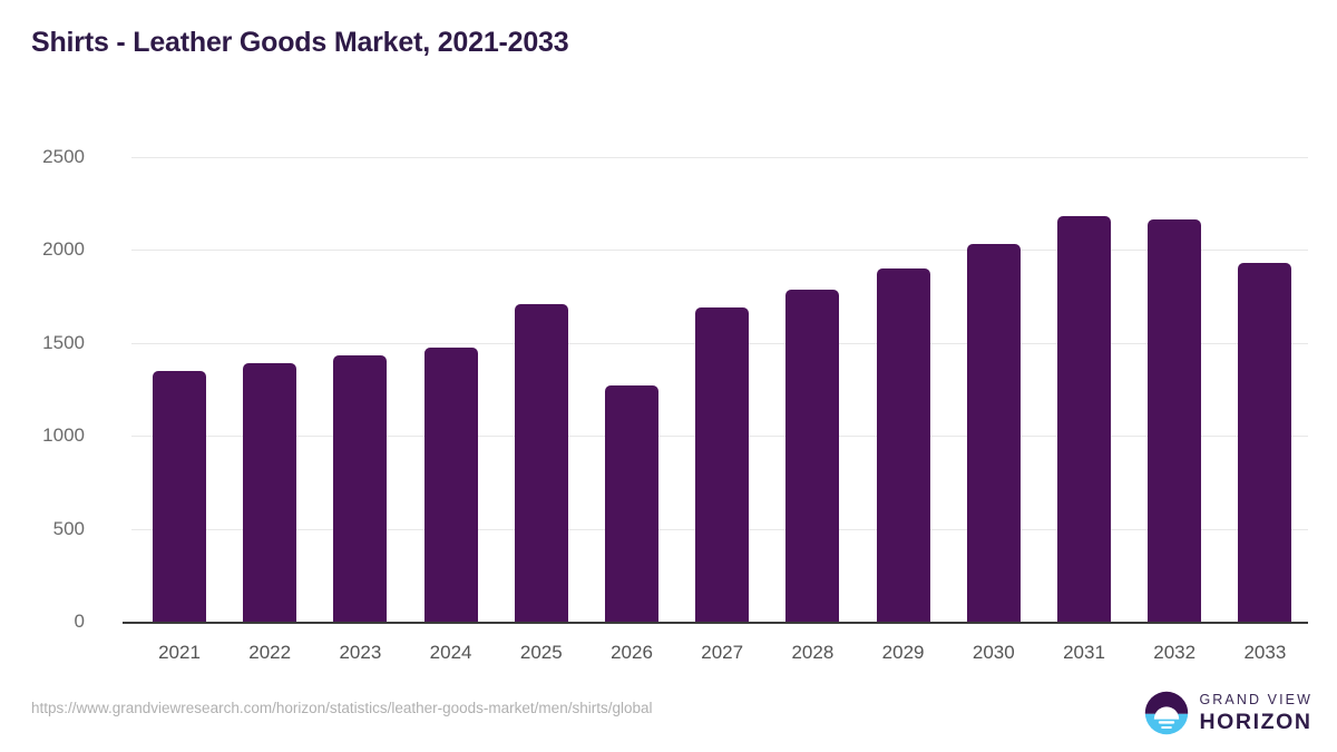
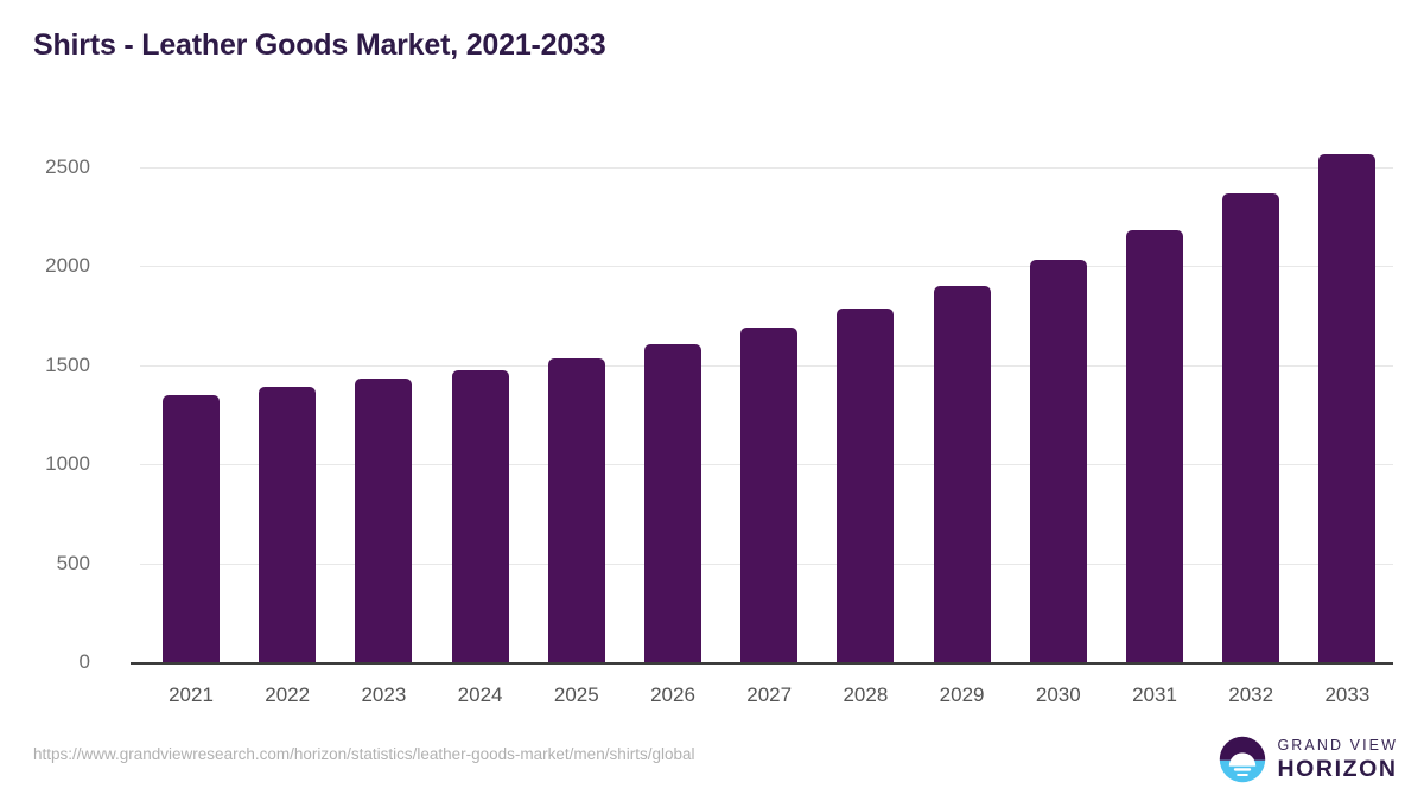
2025: 1710 -> 1540
2026: 1270 -> 1600
2032: 2160 -> 2360
2033: 1930 -> 2560
